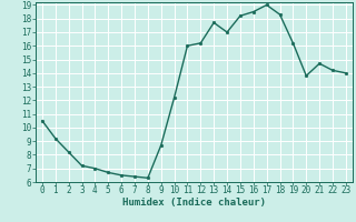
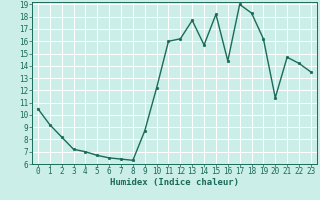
14: 17.0 -> 15.7
16: 18.5 -> 14.4
20: 13.8 -> 11.4
23: 14.0 -> 13.5
